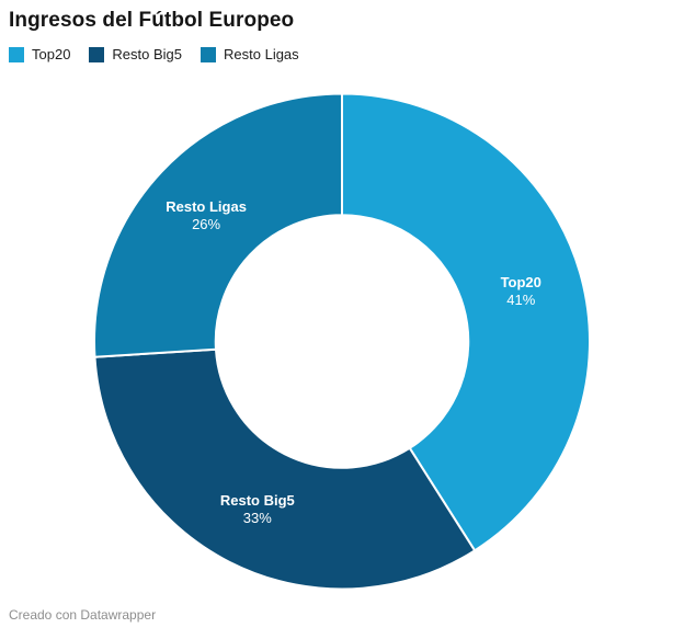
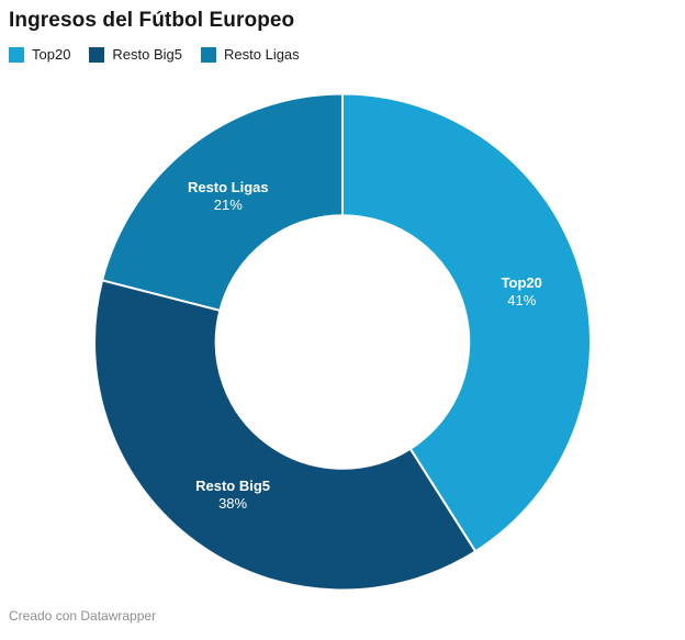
Resto Big5: 33% -> 38%
Resto Ligas: 26% -> 21%
